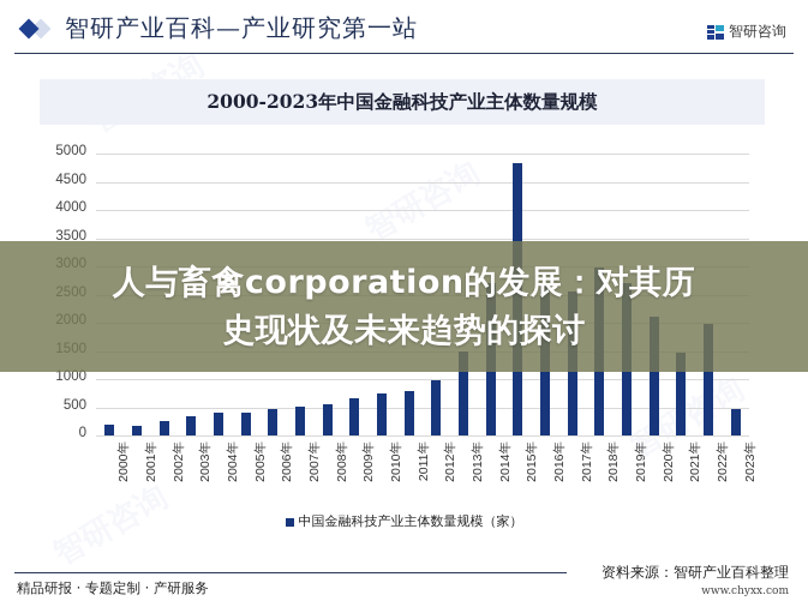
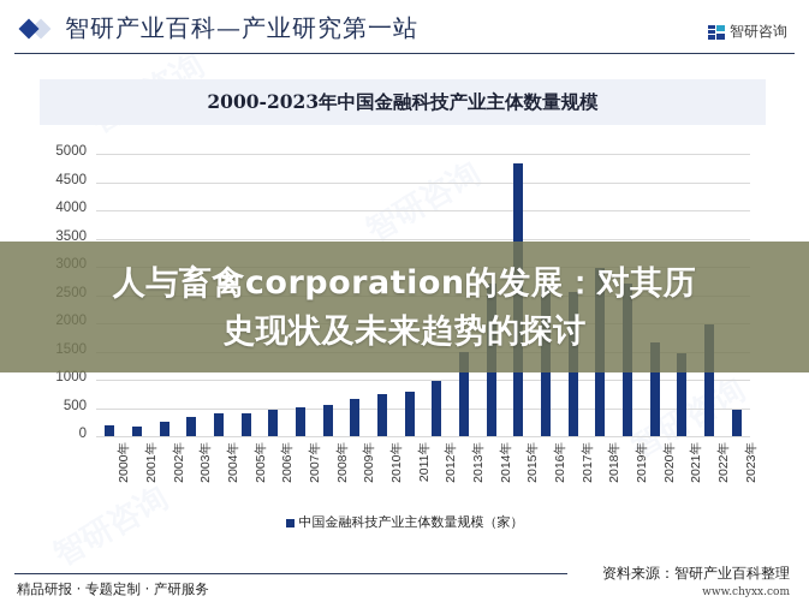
2020年: 2100 -> 1600
